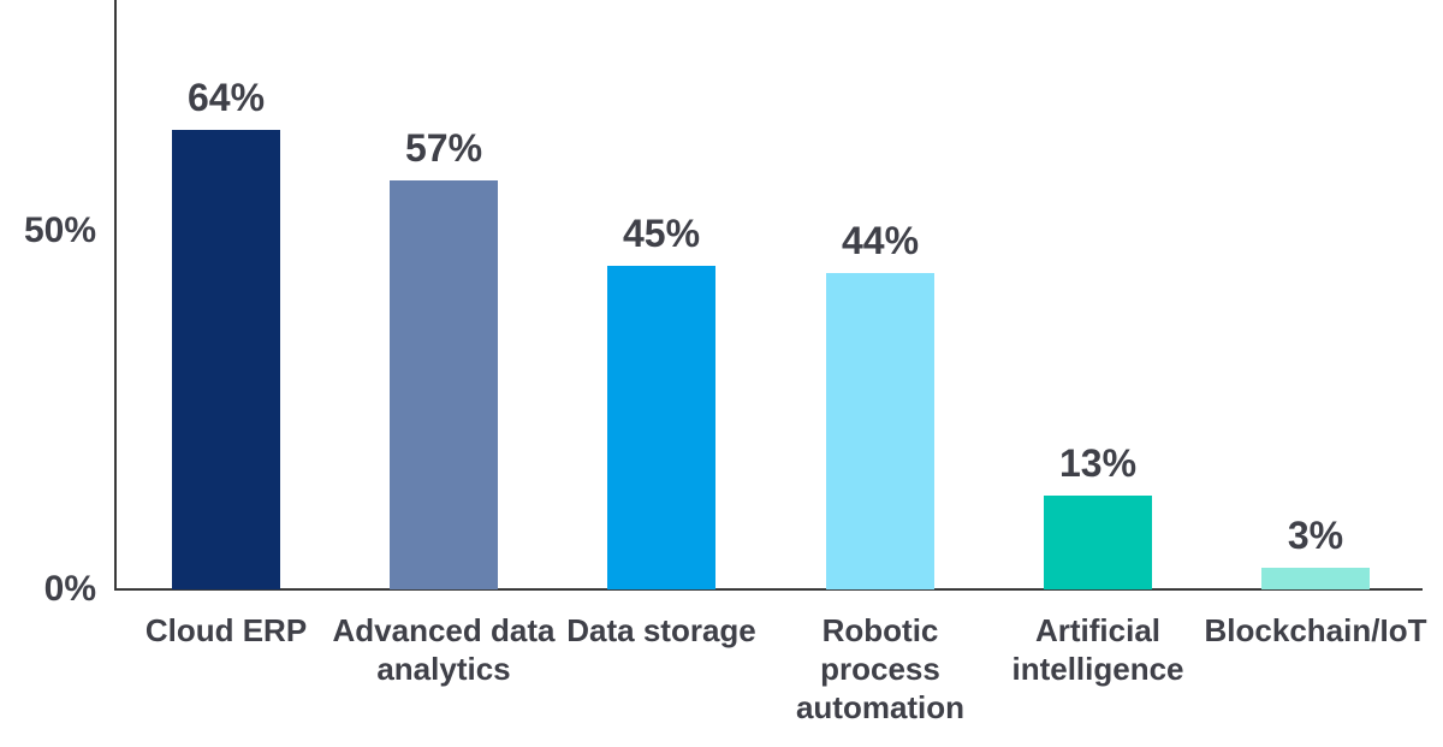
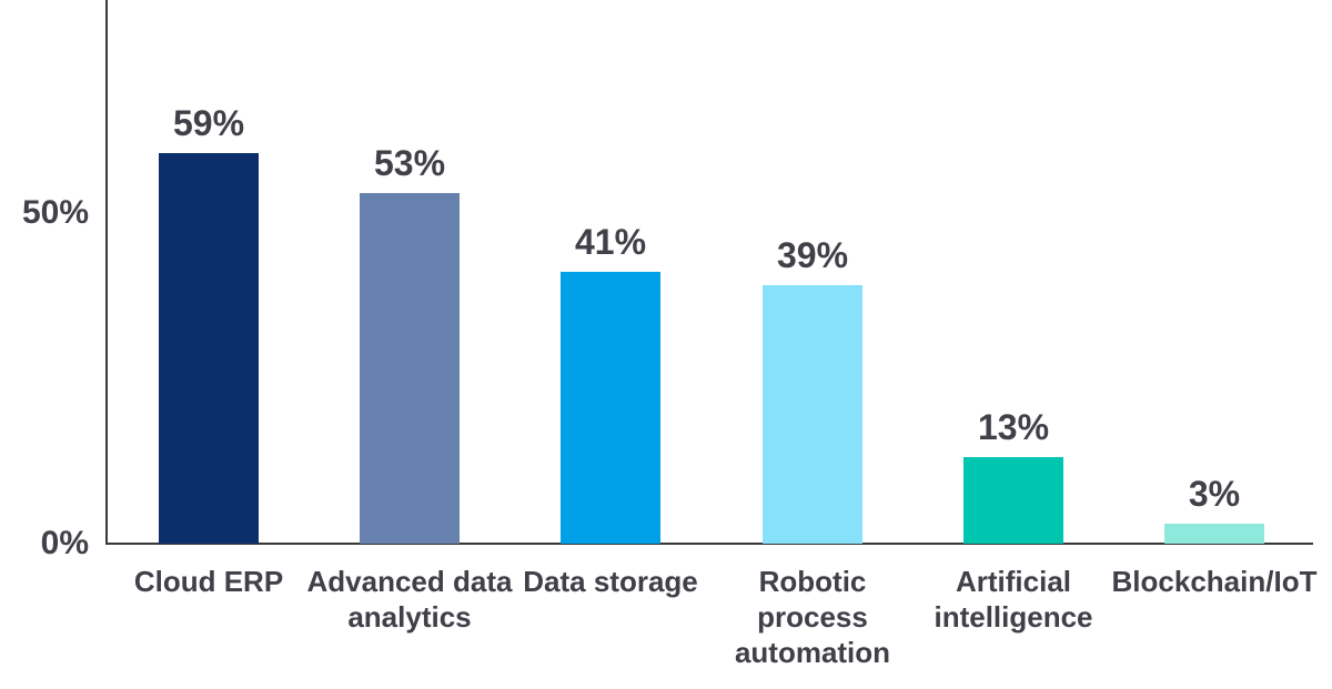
Cloud ERP: 64% -> 59%
Advanced data analytics: 57% -> 53%
Data storage: 45% -> 41%
Robotic process automation: 44% -> 39%
